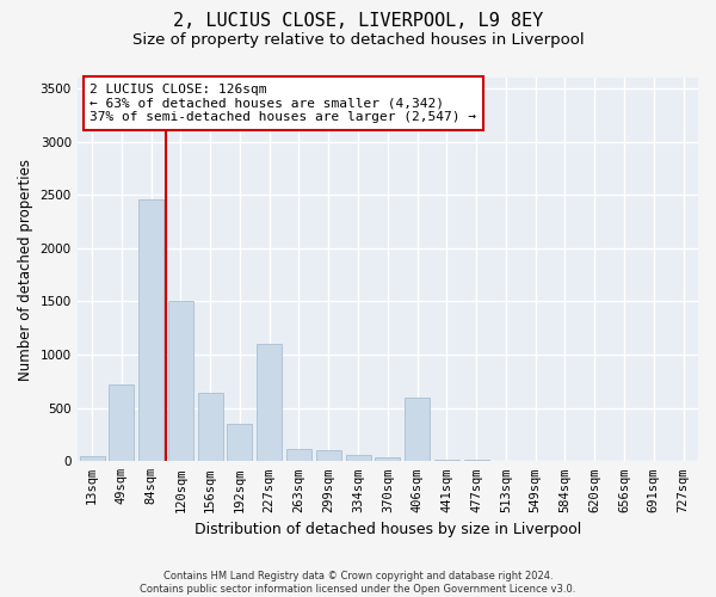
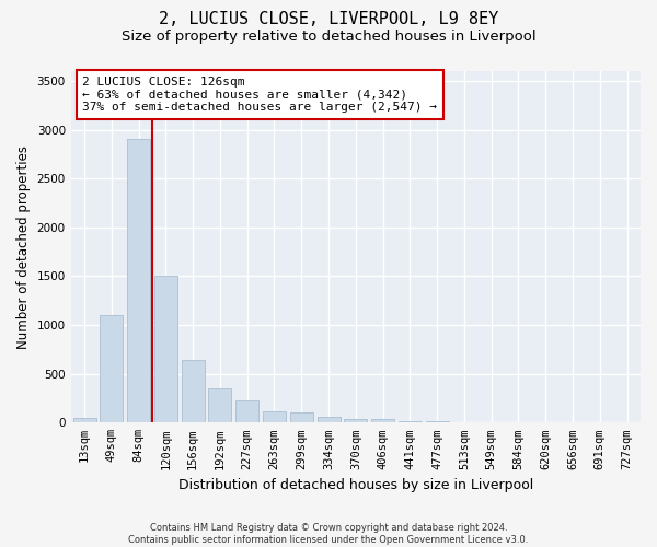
49sqm: 720 -> 1100
84sqm: 2460 -> 2900
227sqm: 1100 -> 230
406sqm: 600 -> 40
